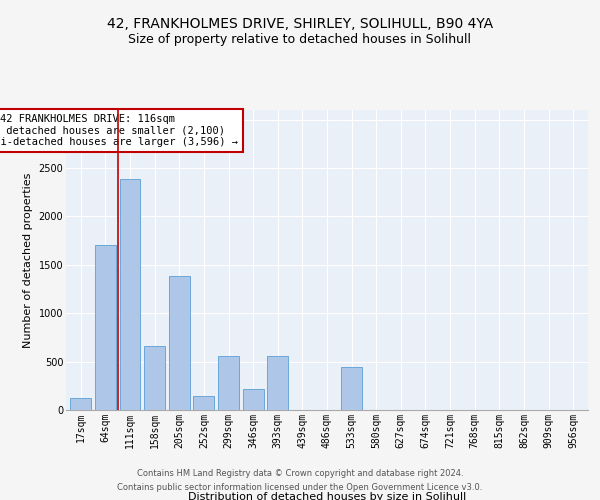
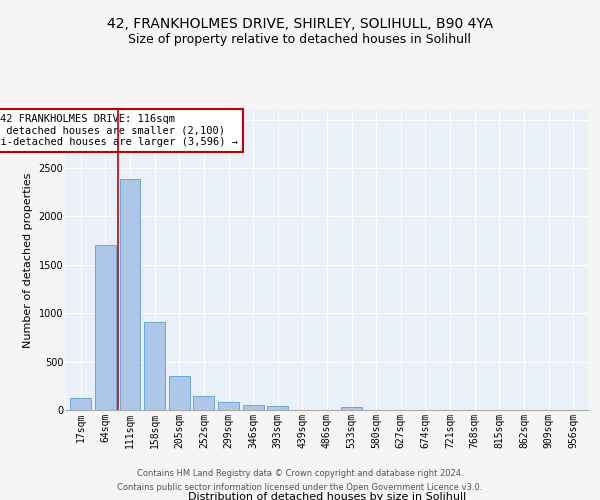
158sqm: 660 -> 910
205sqm: 1380 -> 360
299sqm: 560 -> 80
346sqm: 220 -> 50
393sqm: 560 -> 40
533sqm: 440 -> 30
